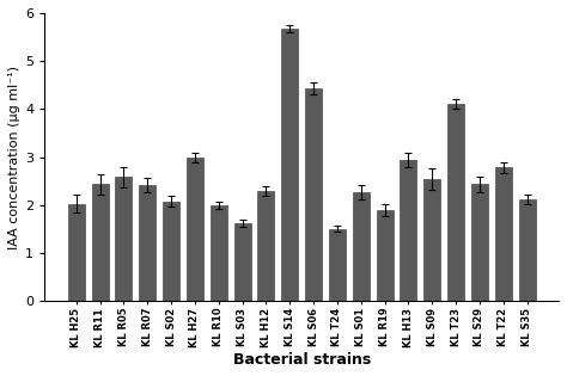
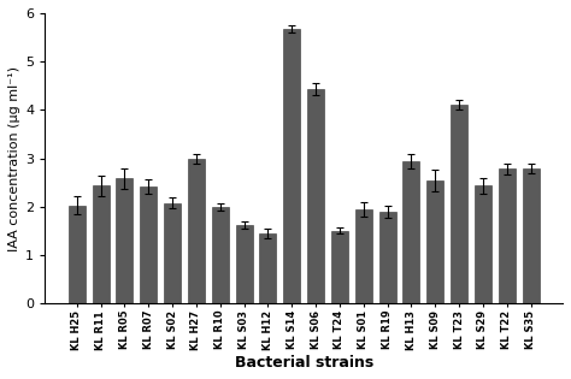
KL H12: 2.29 -> 1.45
KL S01: 2.26 -> 1.95
KL S35: 2.13 -> 2.80
